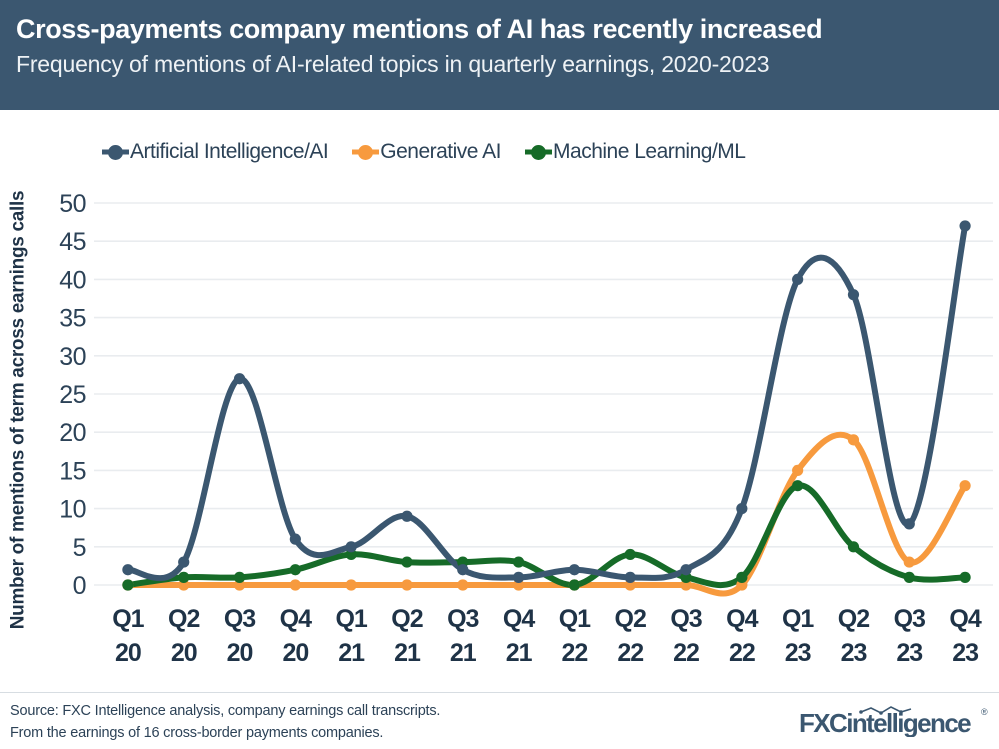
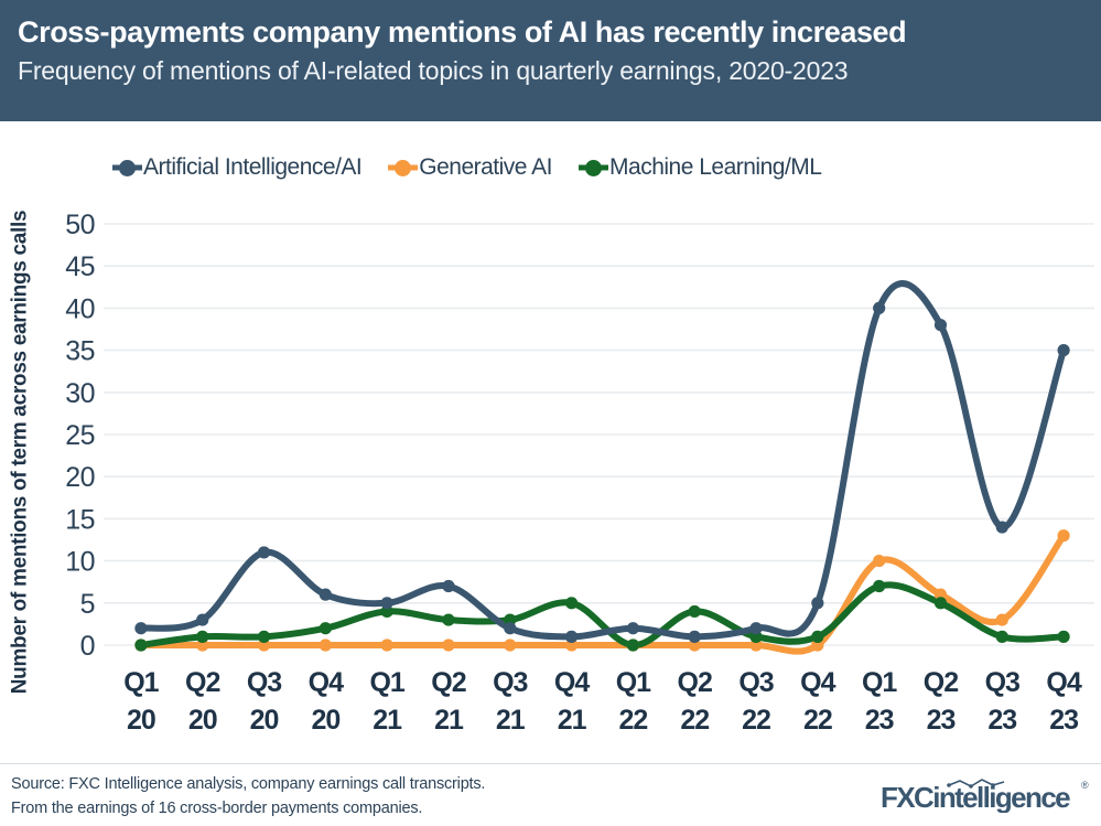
Artificial Intelligence/AI/Q3 20: 27 -> 11
Artificial Intelligence/AI/Q2 21: 9 -> 7
Machine Learning/ML/Q4 21: 3 -> 5
Artificial Intelligence/AI/Q4 22: 10 -> 5
Generative AI/Q1 23: 15 -> 10
Machine Learning/ML/Q1 23: 13 -> 7
Generative AI/Q2 23: 19 -> 6
Artificial Intelligence/AI/Q3 23: 8 -> 14
Artificial Intelligence/AI/Q4 23: 47 -> 35
